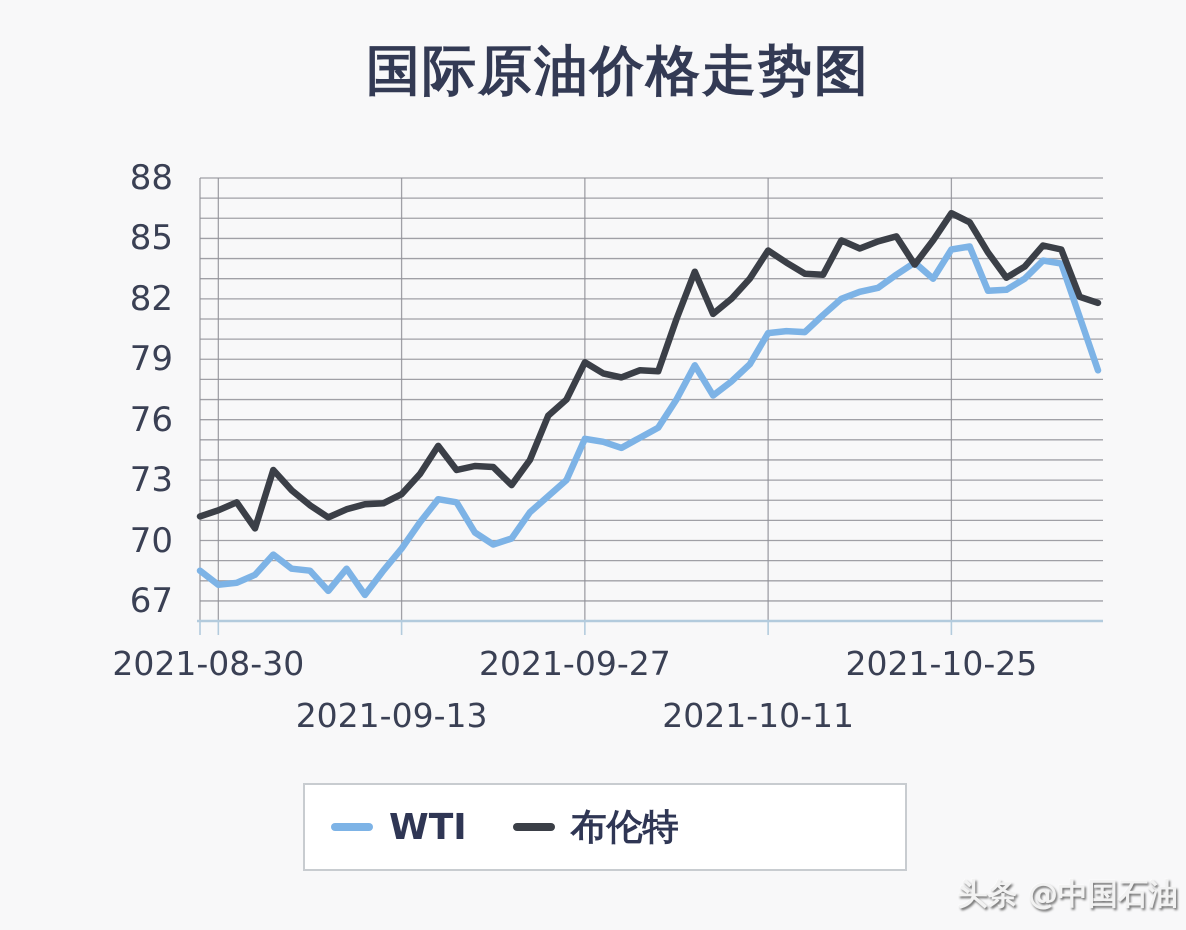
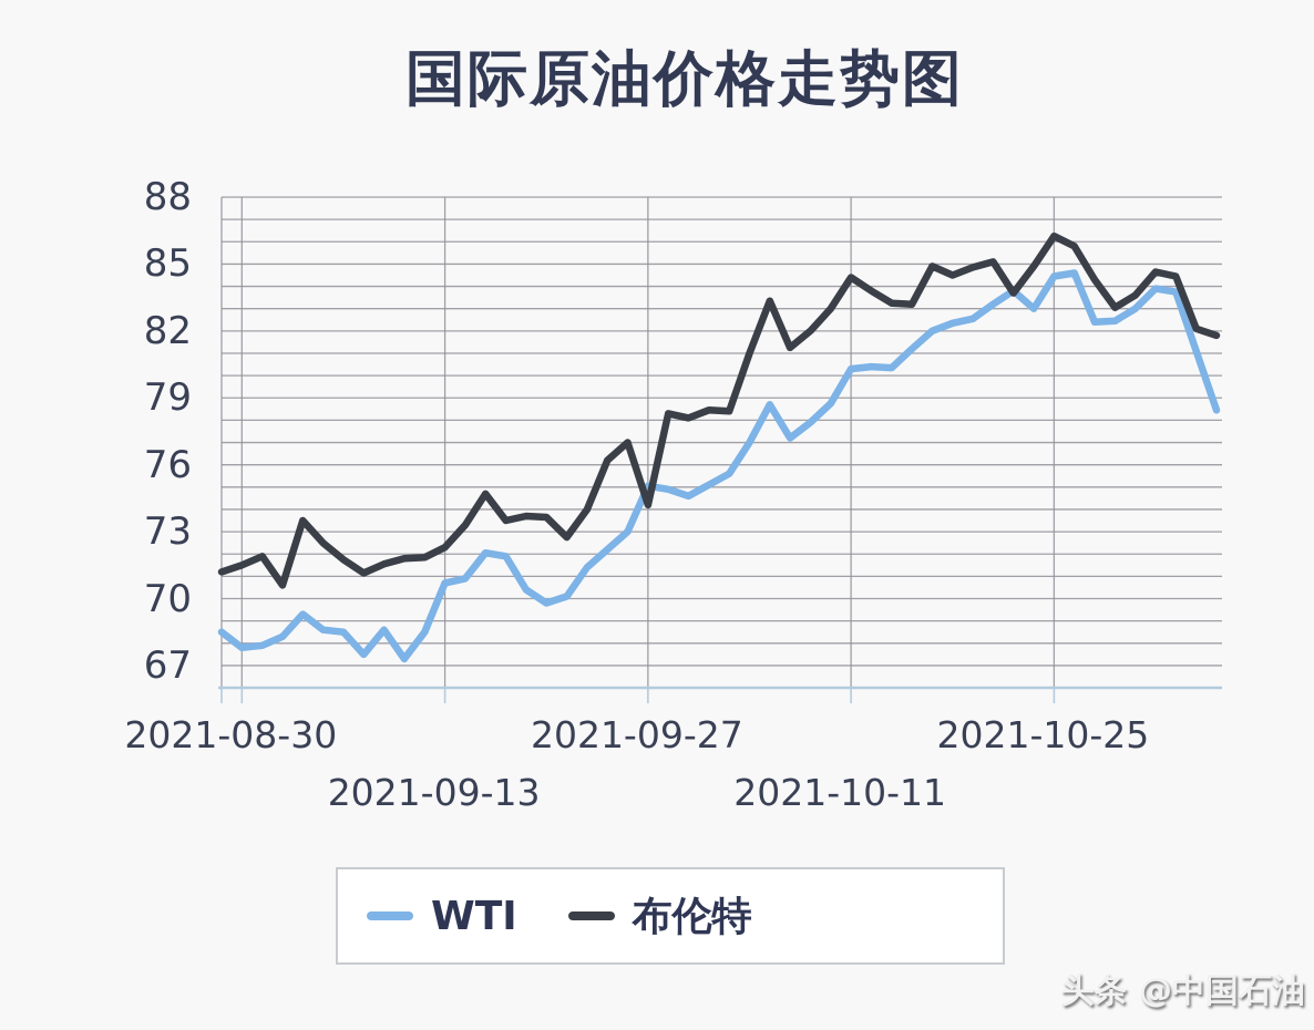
WTI/2021-09-13: 69.6 -> 70.7
布伦特/2021-09-27: 78.8 -> 74.2
